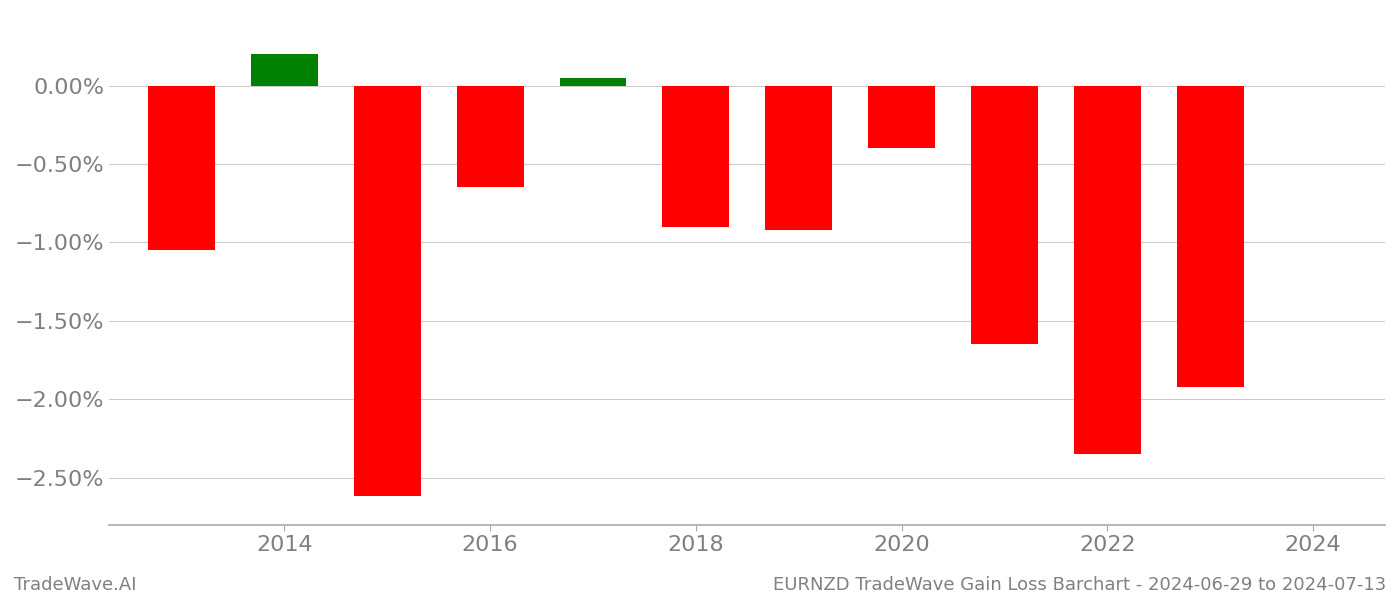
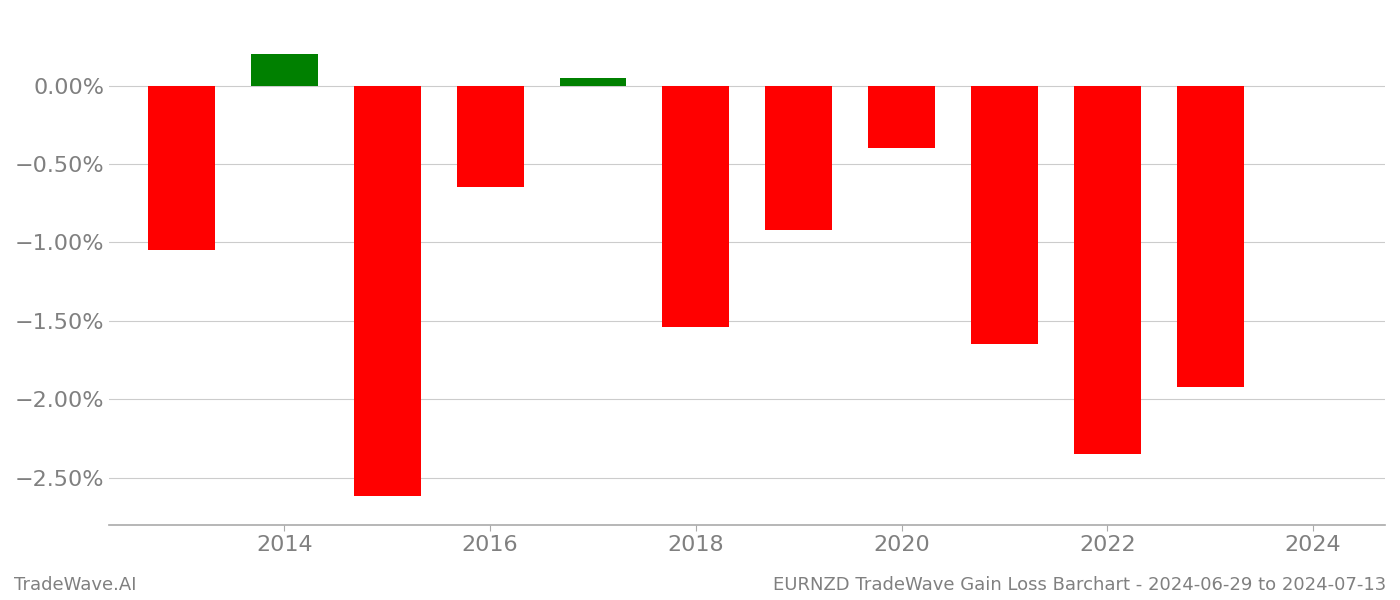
2018: -0.90% -> -1.54%
